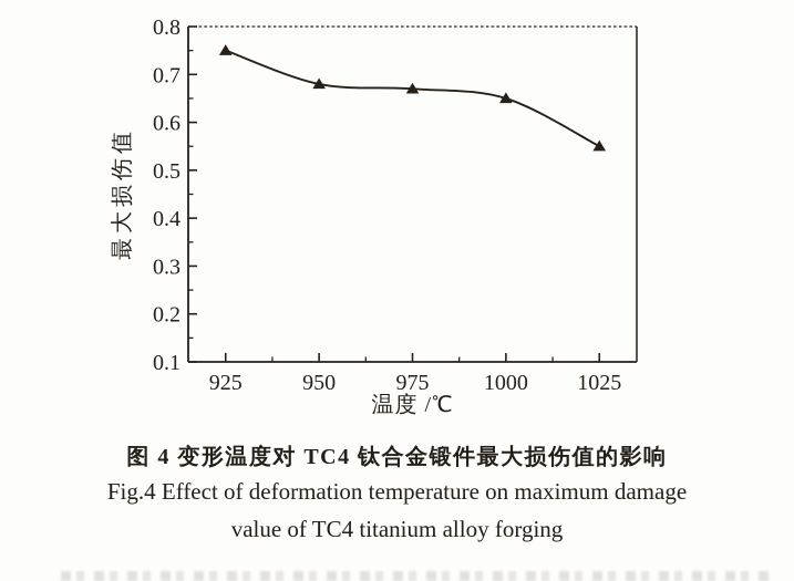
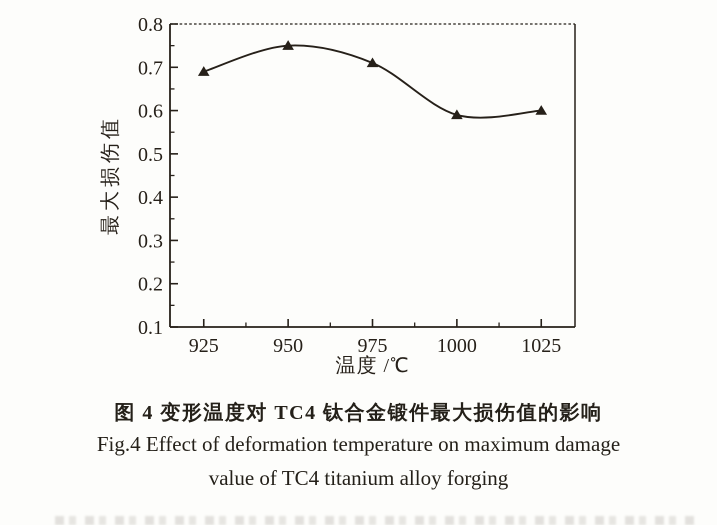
925: 0.75 -> 0.69
950: 0.68 -> 0.75
975: 0.67 -> 0.71
1000: 0.65 -> 0.59
1025: 0.55 -> 0.60
